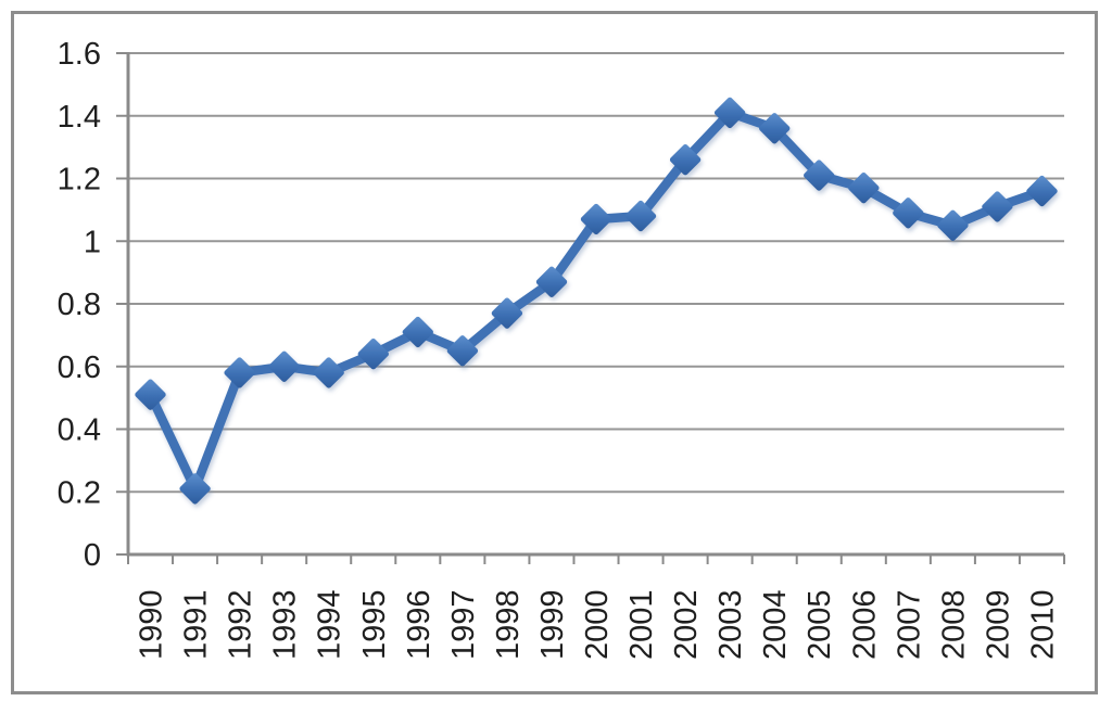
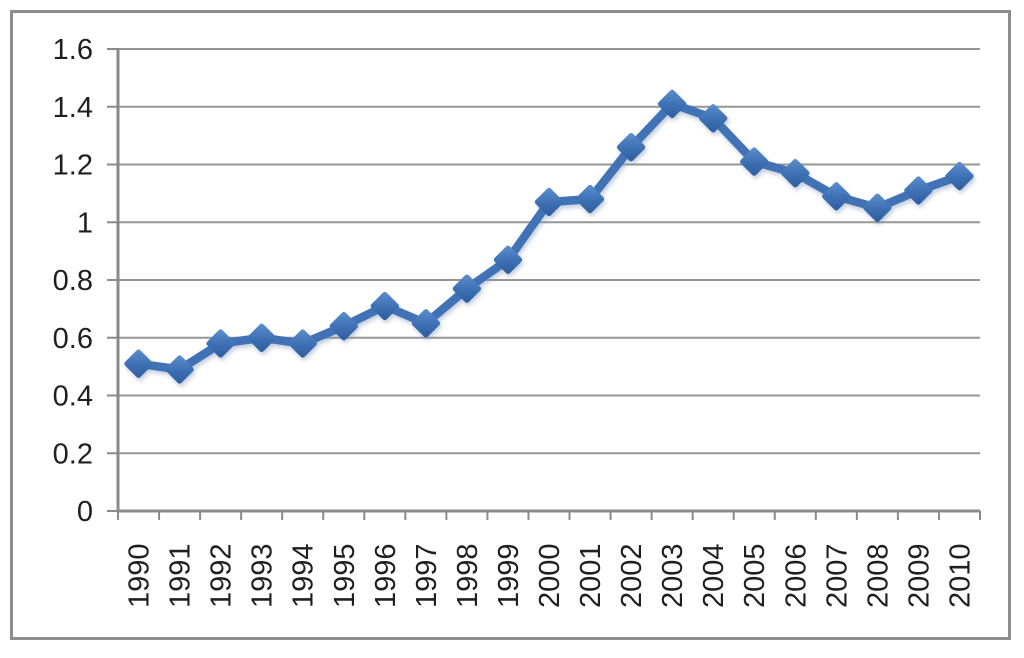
1991: 0.21 -> 0.49
